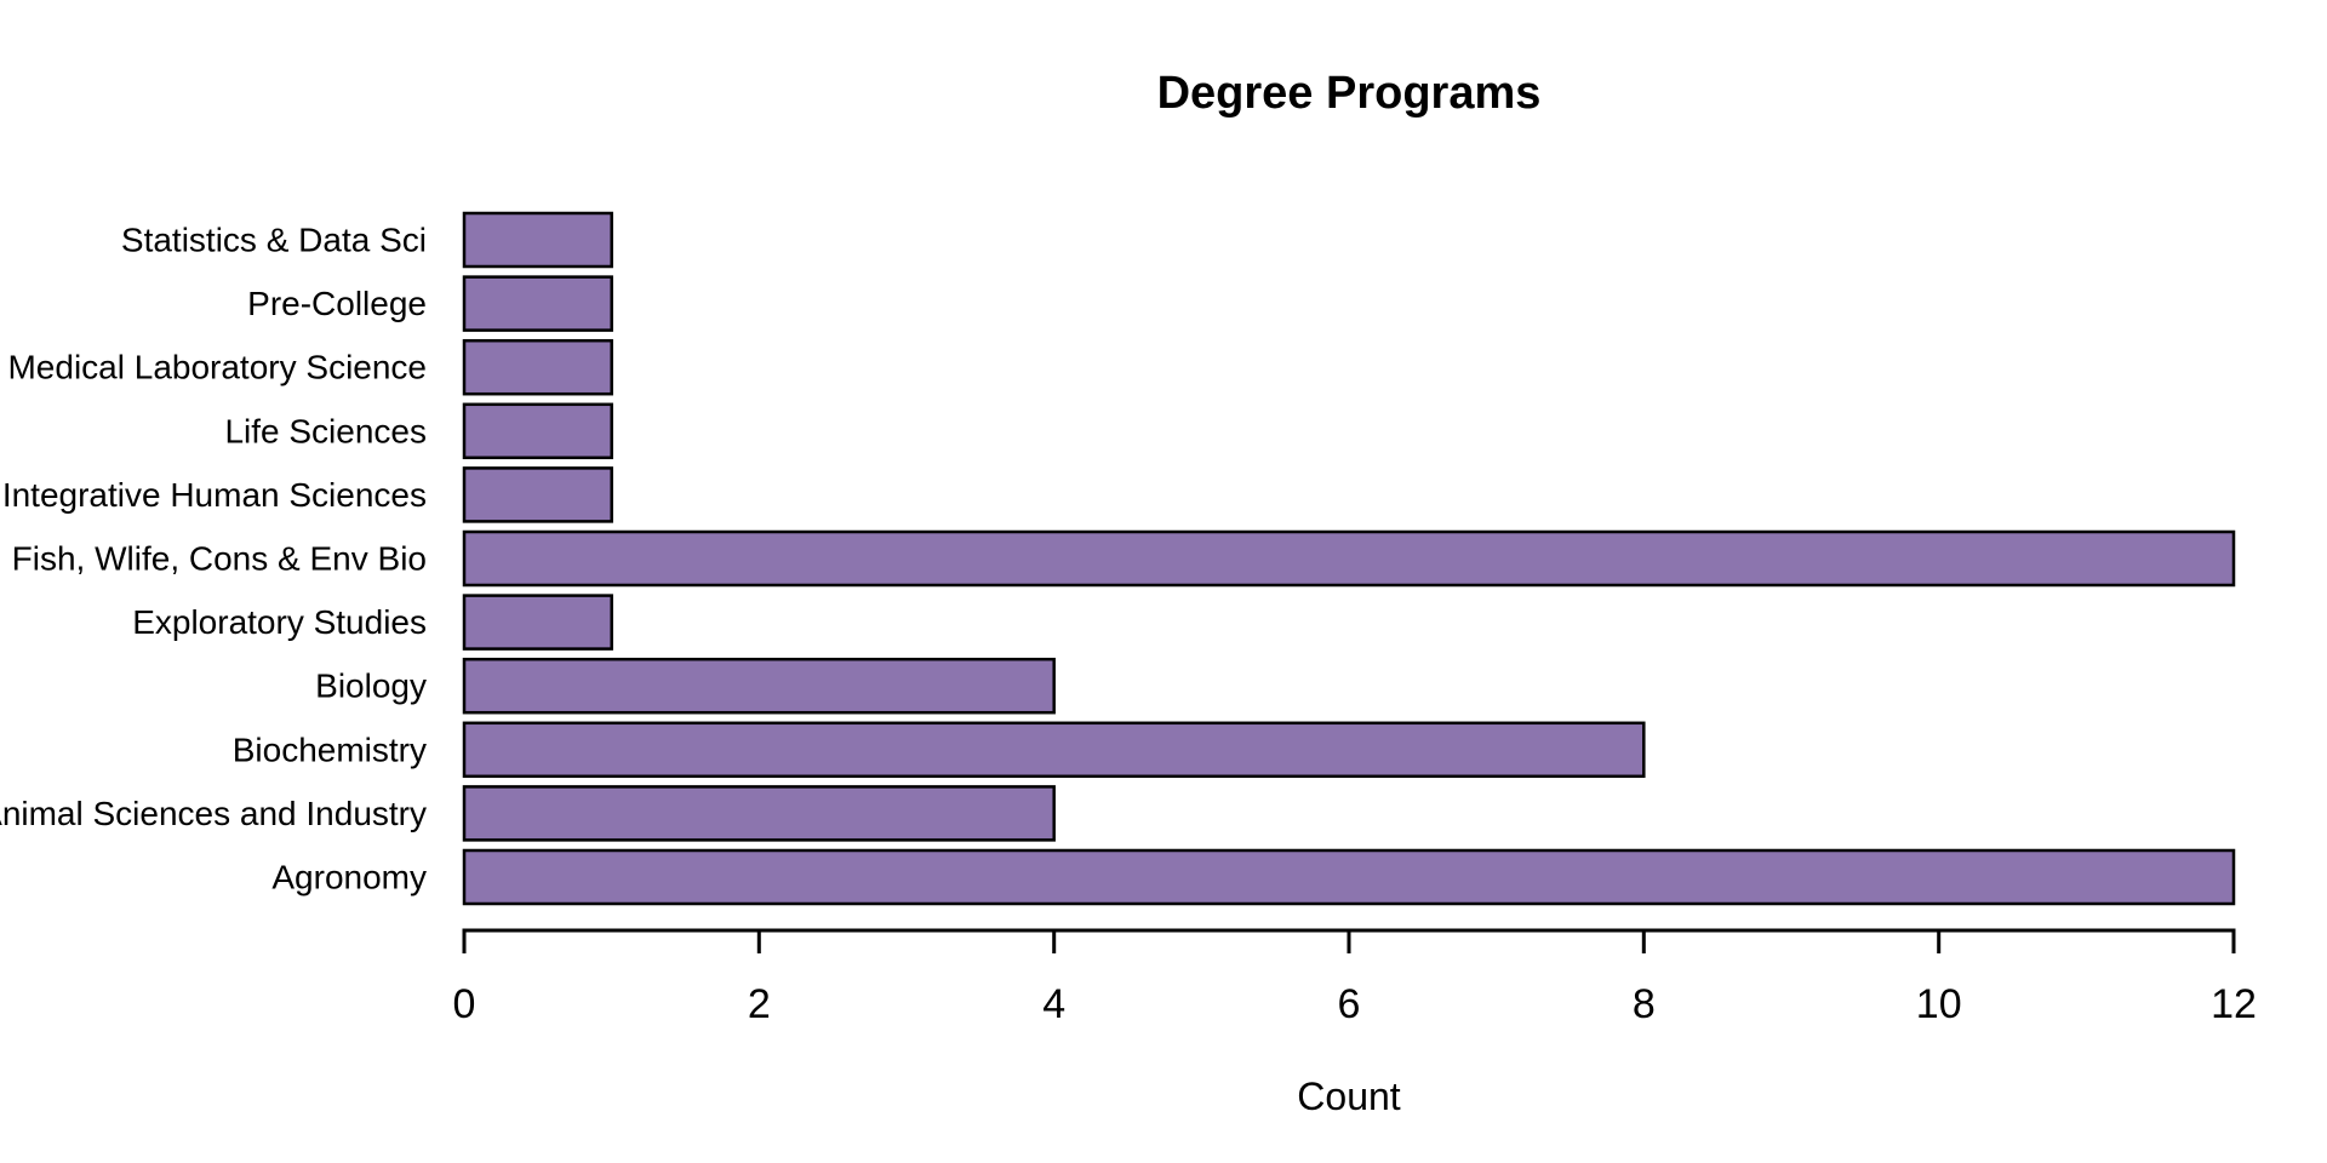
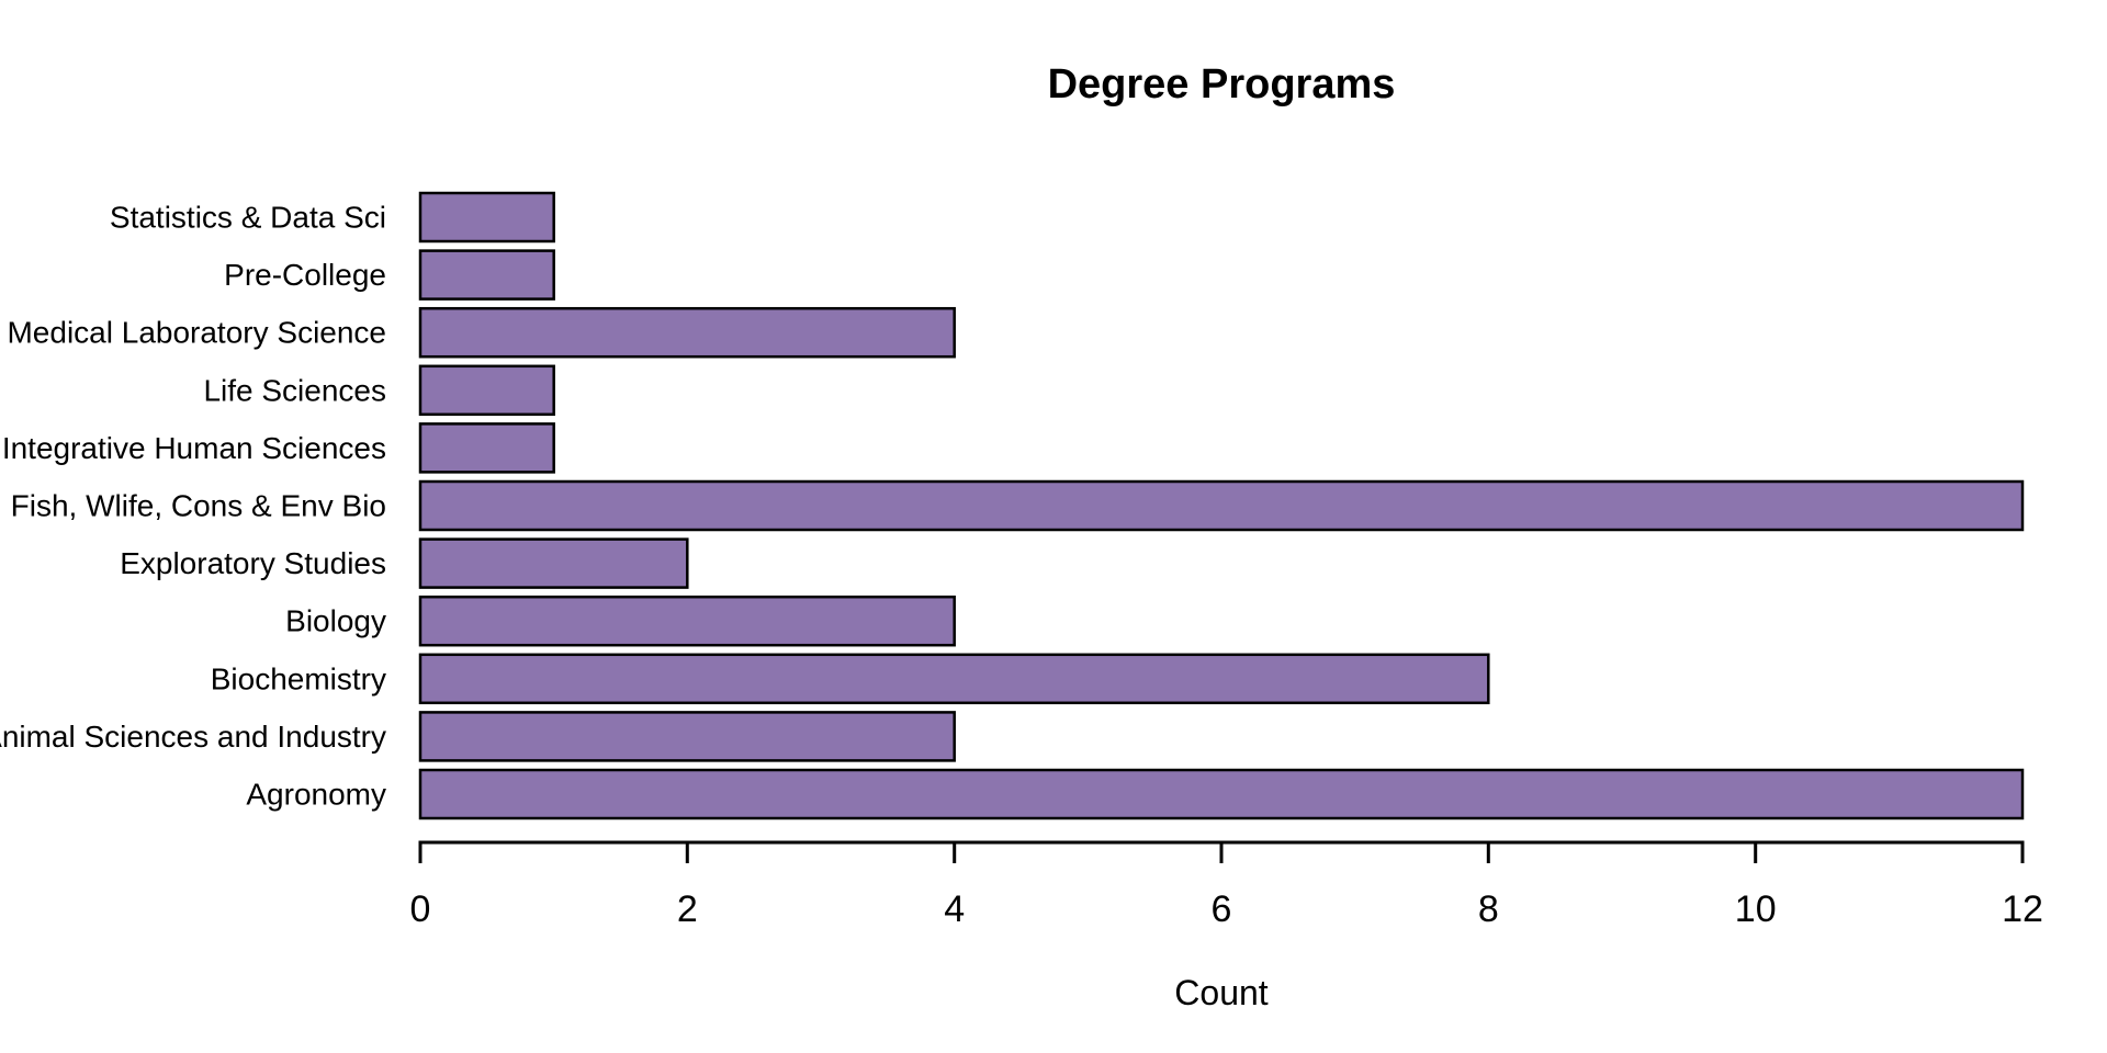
Medical Laboratory Science: 1 -> 4
Exploratory Studies: 1 -> 2
